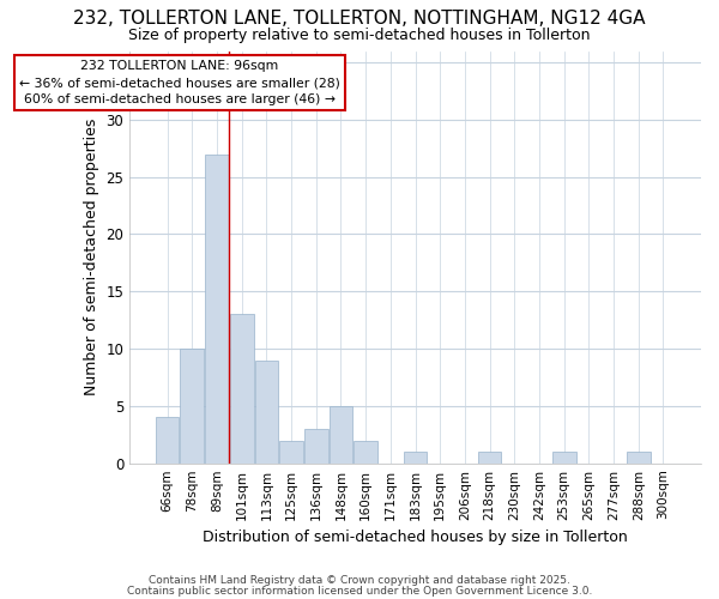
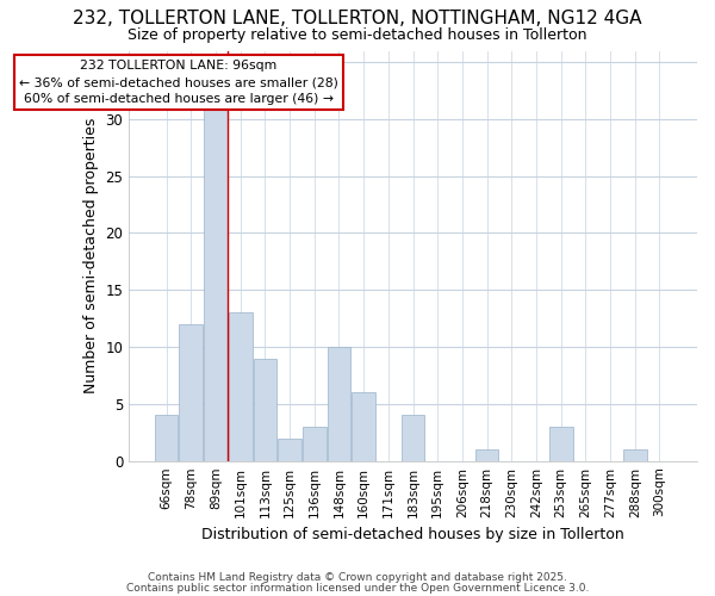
78sqm: 10 -> 12
89sqm: 27 -> 31
148sqm: 5 -> 10
160sqm: 2 -> 6
183sqm: 1 -> 4
253sqm: 1 -> 3
